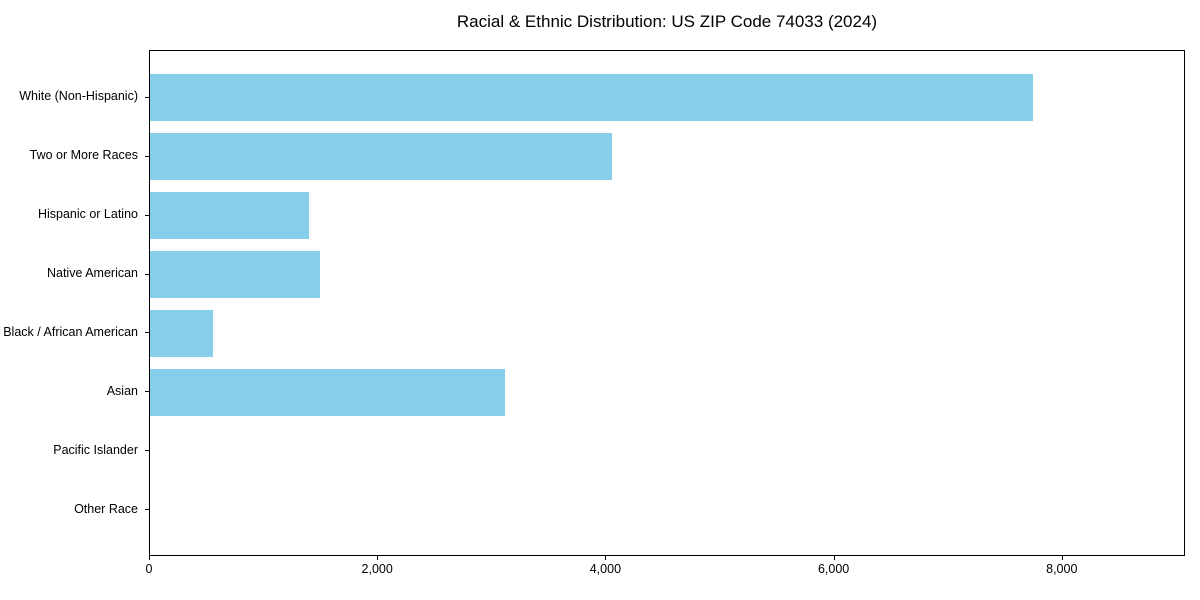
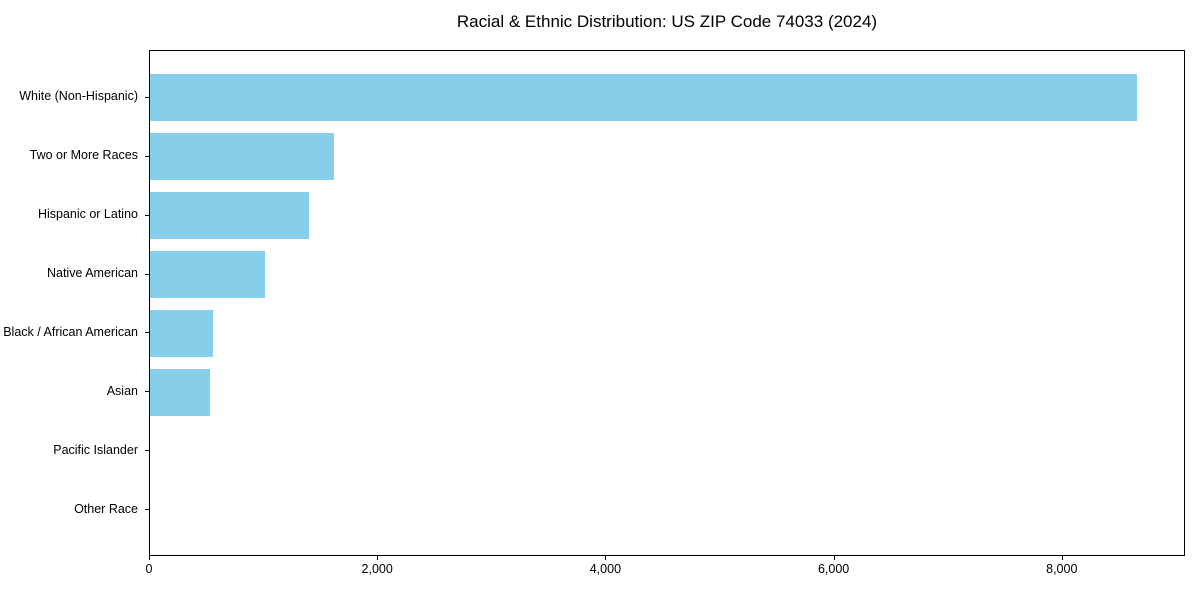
White (Non-Hispanic): 7740 -> 8650
Two or More Races: 4050 -> 1610
Native American: 1490 -> 1010
Asian: 3110 -> 520
